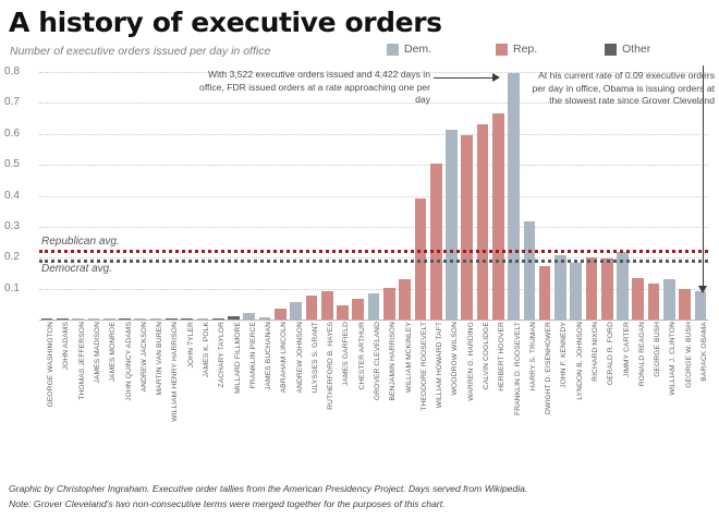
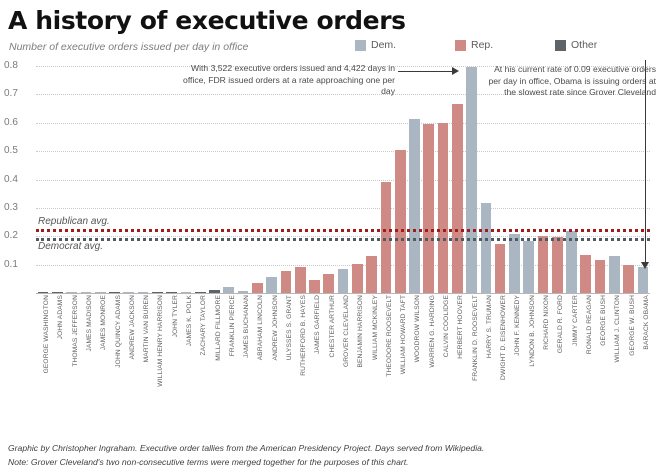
CALVIN COOLIDGE: 0.63 -> 0.60
